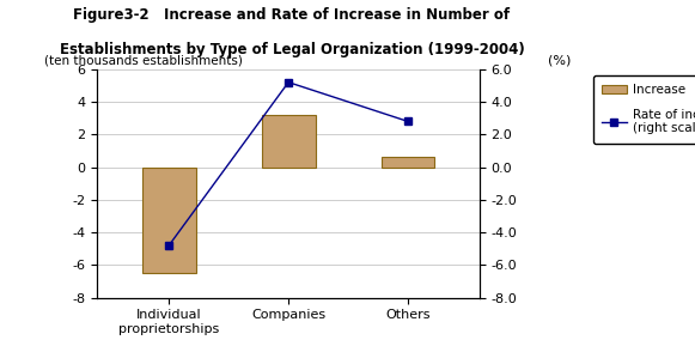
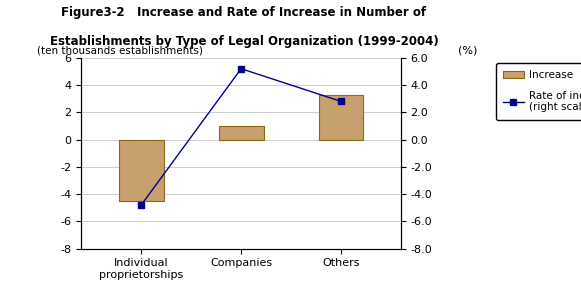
Increase/Individual proprietorships: -6.5 -> -4.5
Increase/Companies: 3.2 -> 1.0
Increase/Others: 0.6 -> 3.3
